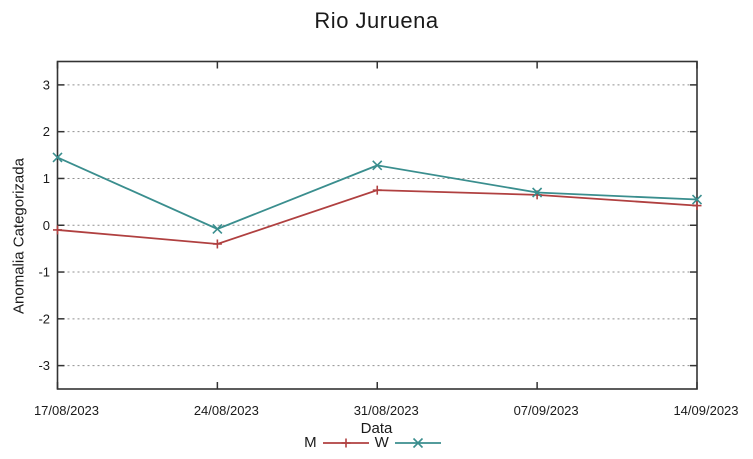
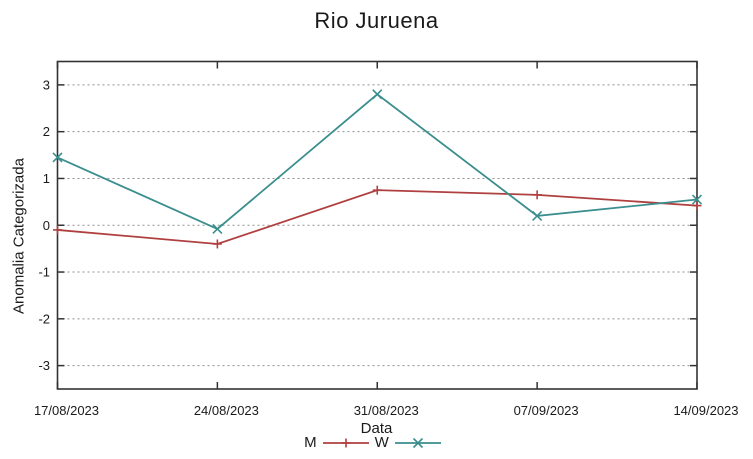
W/31/08/2023: 1.3 -> 2.8
W/07/09/2023: 0.7 -> 0.2
